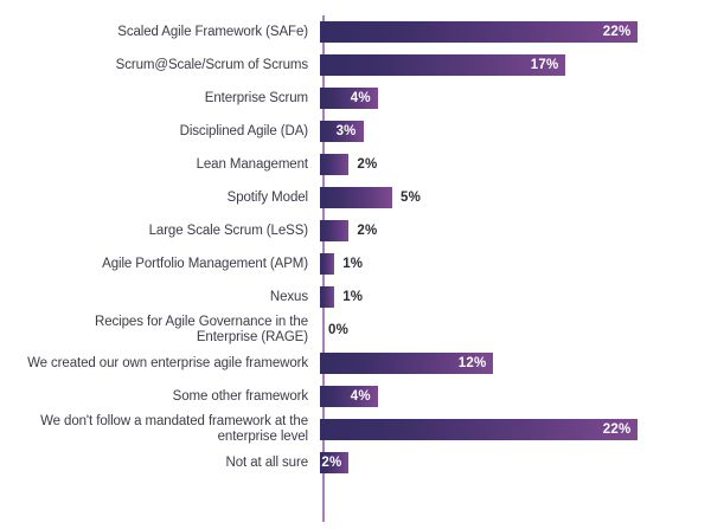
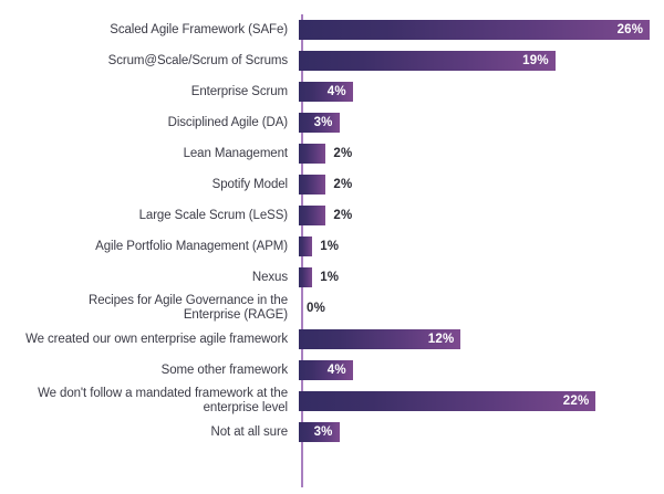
Scaled Agile Framework (SAFe): 22% -> 26%
Scrum@Scale/Scrum of Scrums: 17% -> 19%
Spotify Model: 5% -> 2%
Not at all sure: 2% -> 3%
